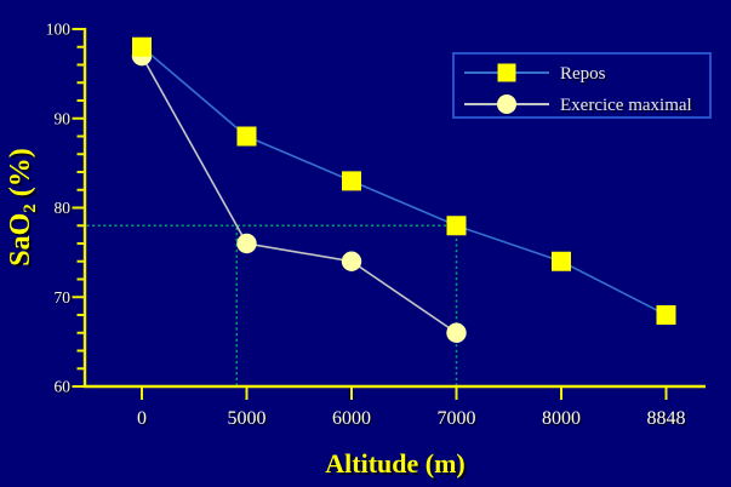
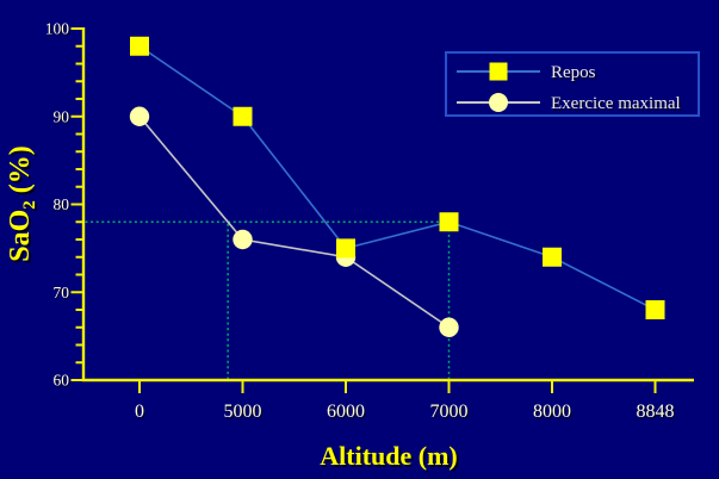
Exercice maximal/0: 97 -> 90
Repos/5000: 88 -> 90
Repos/6000: 83 -> 75
